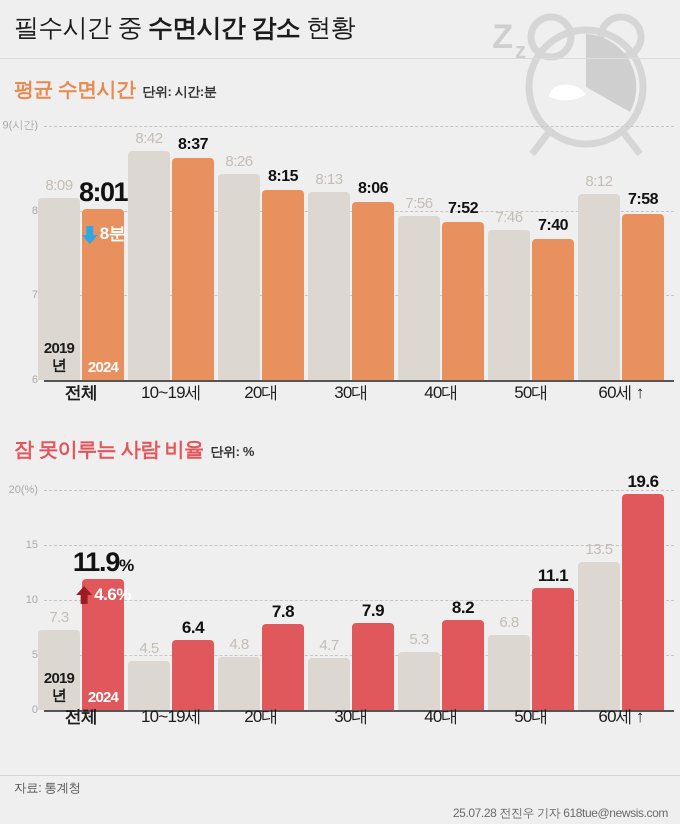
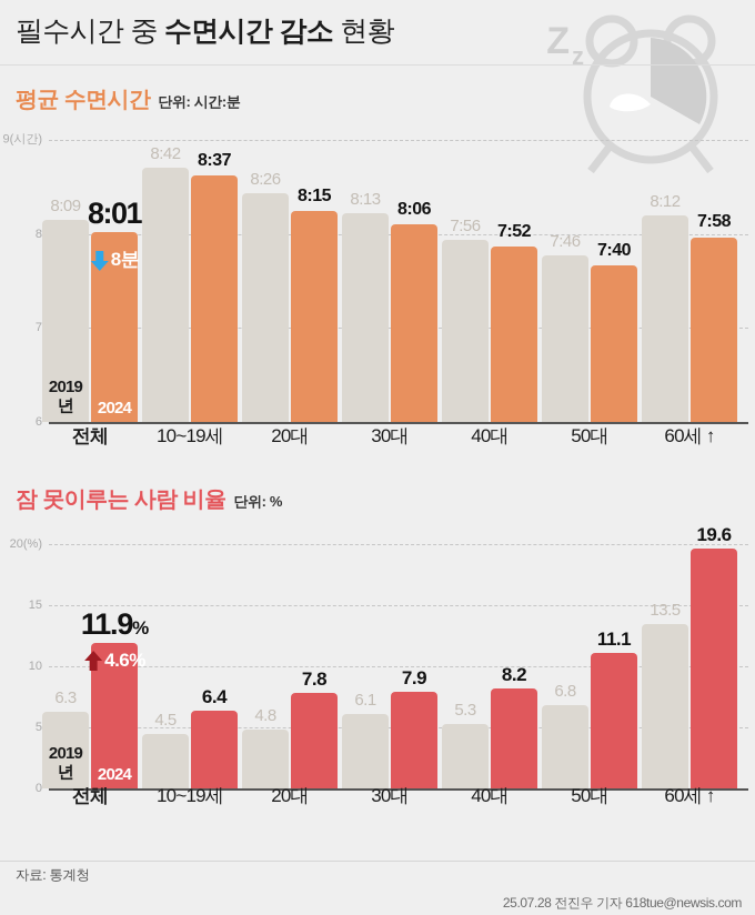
잠 못이루는 사람 비율/2019년/전체: 7.3 -> 6.3
잠 못이루는 사람 비율/2019년/30대: 4.7 -> 6.1
